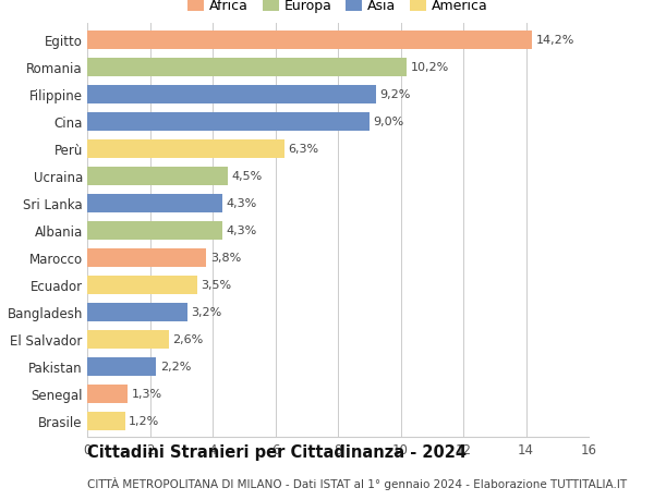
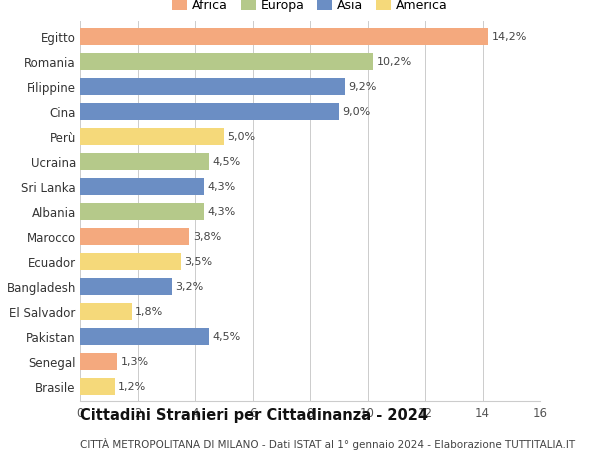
Perù: 6,3% -> 5,0%
El Salvador: 2,6% -> 1,8%
Pakistan: 2,2% -> 4,5%
